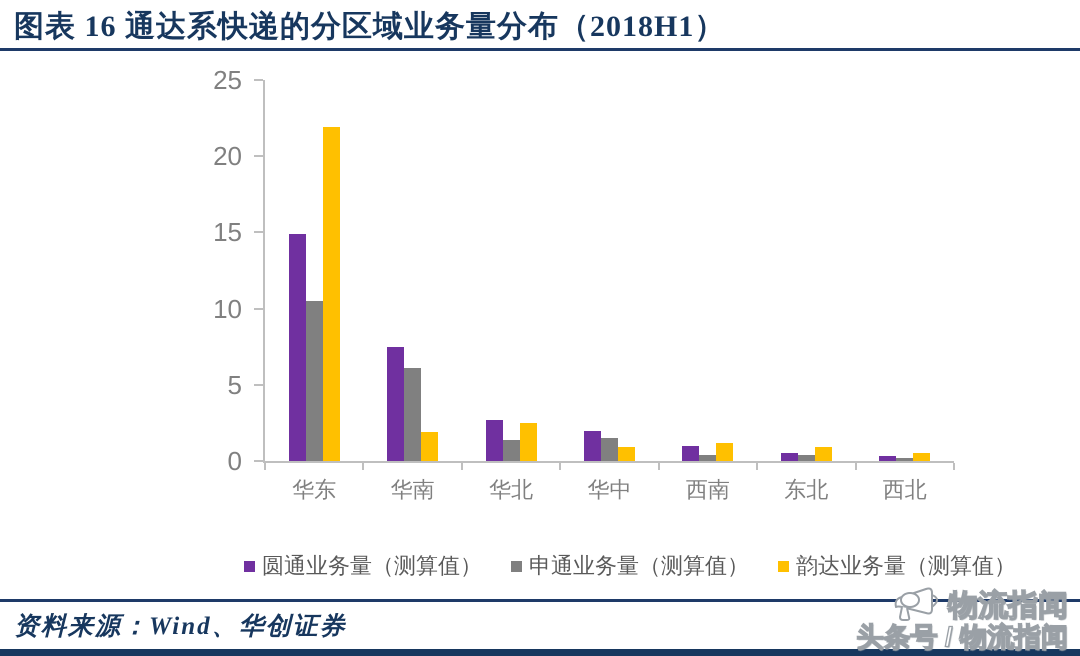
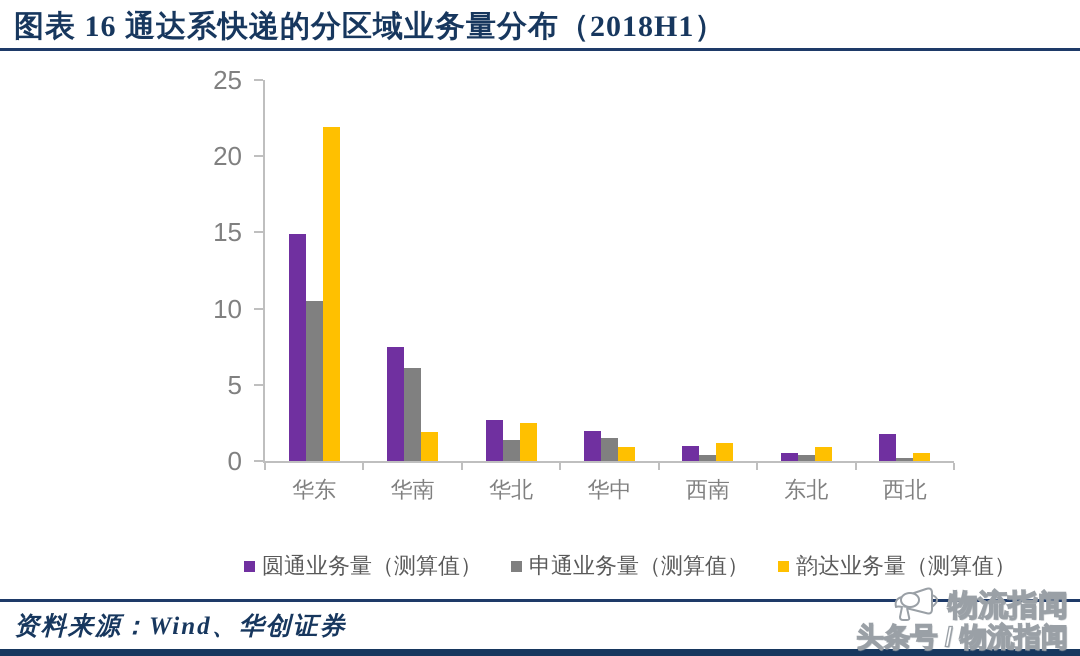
圆通业务量（测算值）/西北: 0.3 -> 1.8
